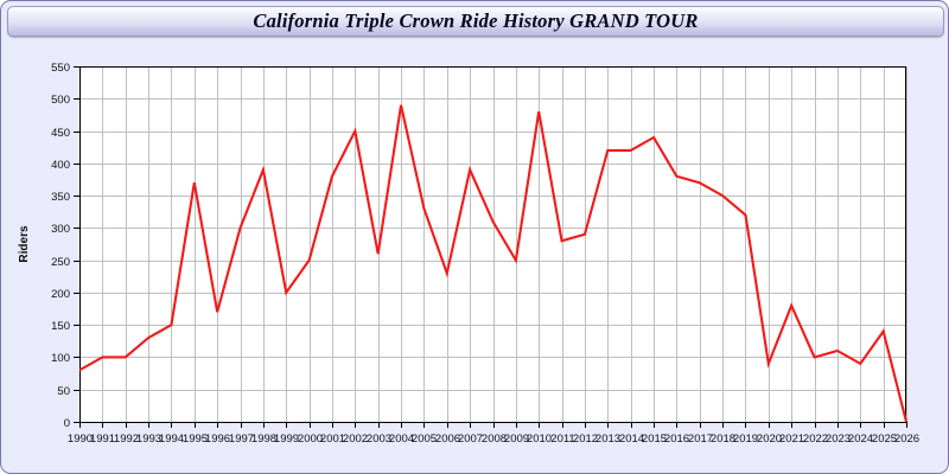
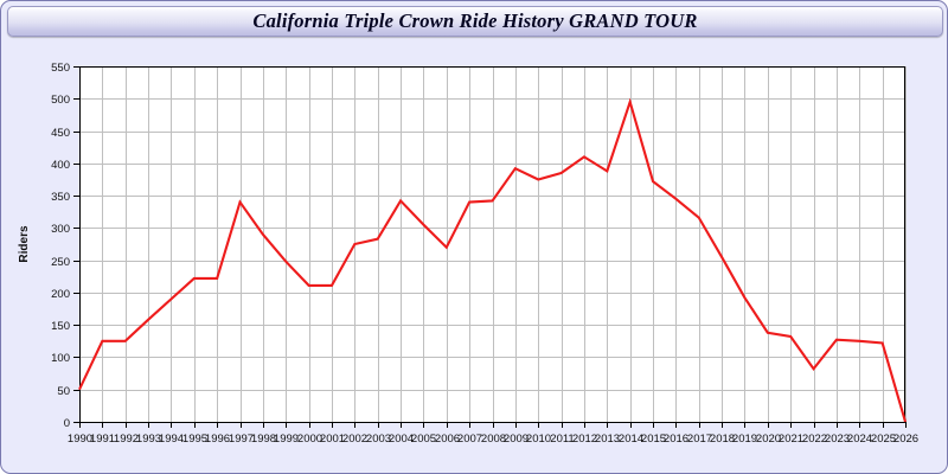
1990: 80 -> 50
1991: 100 -> 120
1992: 100 -> 120
1993: 130 -> 160
1994: 150 -> 190
1995: 370 -> 220
1996: 170 -> 220
1997: 300 -> 340
1998: 390 -> 290
1999: 200 -> 250
2000: 250 -> 210
2001: 380 -> 210
2002: 450 -> 280
2003: 260 -> 280
2004: 490 -> 340
2005: 330 -> 300
2006: 230 -> 270
2007: 390 -> 340
2008: 310 -> 340
2009: 250 -> 390
2010: 480 -> 380
2011: 280 -> 380
2012: 290 -> 410
2013: 420 -> 390
2014: 420 -> 500
2015: 440 -> 370
2016: 380 -> 340
2017: 370 -> 320
2018: 350 -> 260
2019: 320 -> 190
2020: 90 -> 140
2021: 180 -> 130
2022: 100 -> 80
2023: 110 -> 130
2024: 90 -> 120
2025: 140 -> 120
